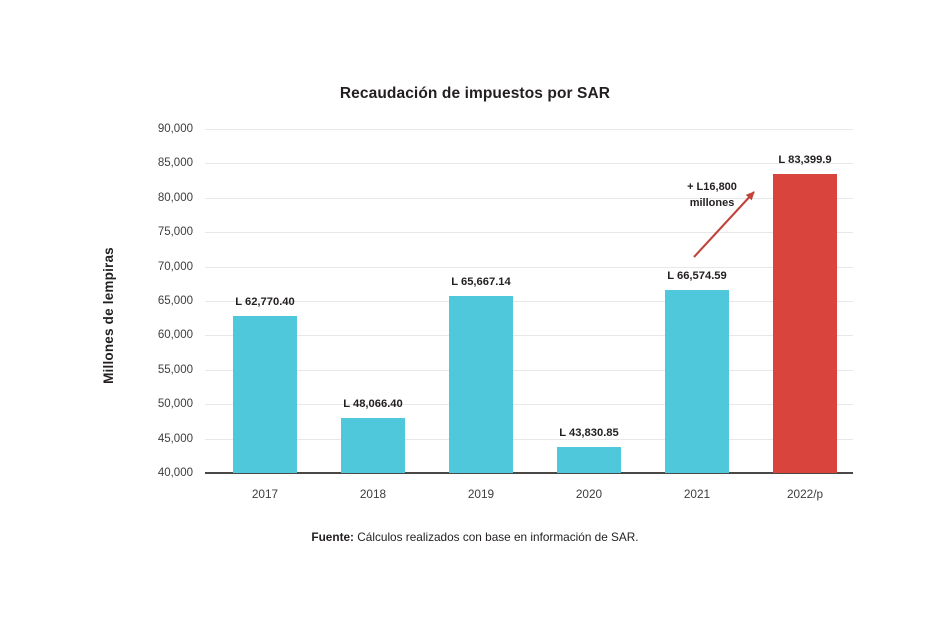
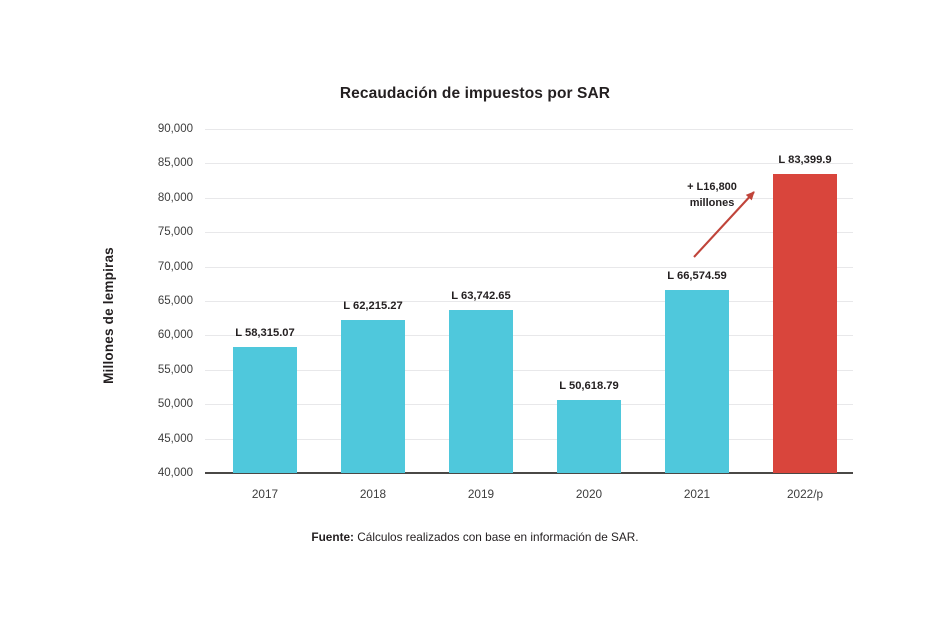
2017: 62,770.40 -> 58,315.07
2018: 48,066.40 -> 62,215.27
2019: 65,667.14 -> 63,742.65
2020: 43,830.85 -> 50,618.79
